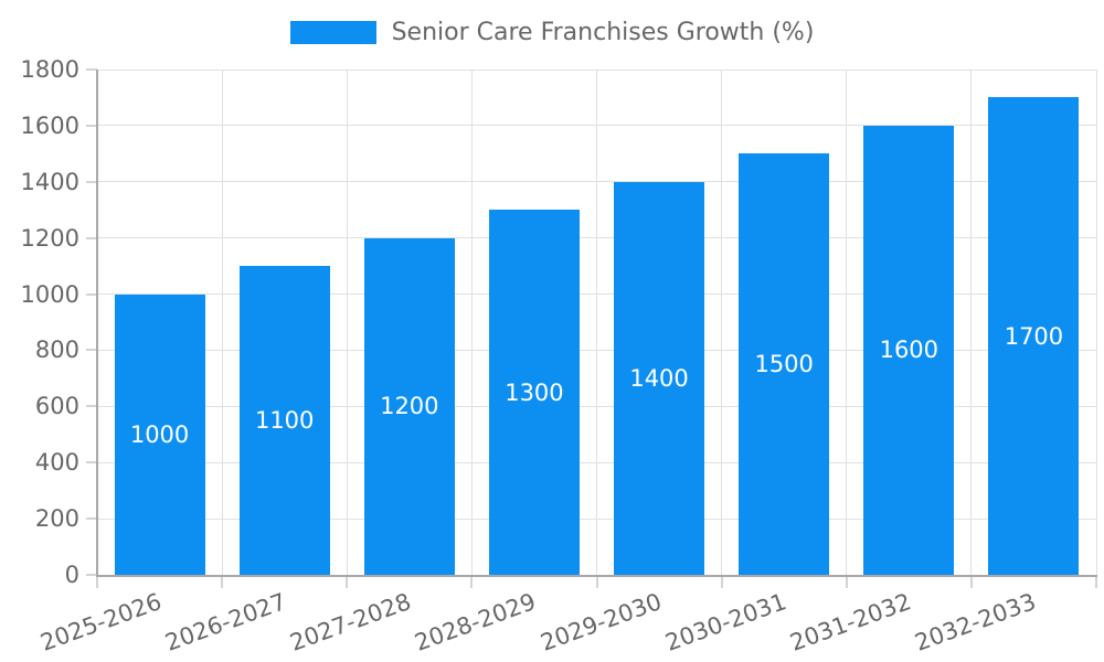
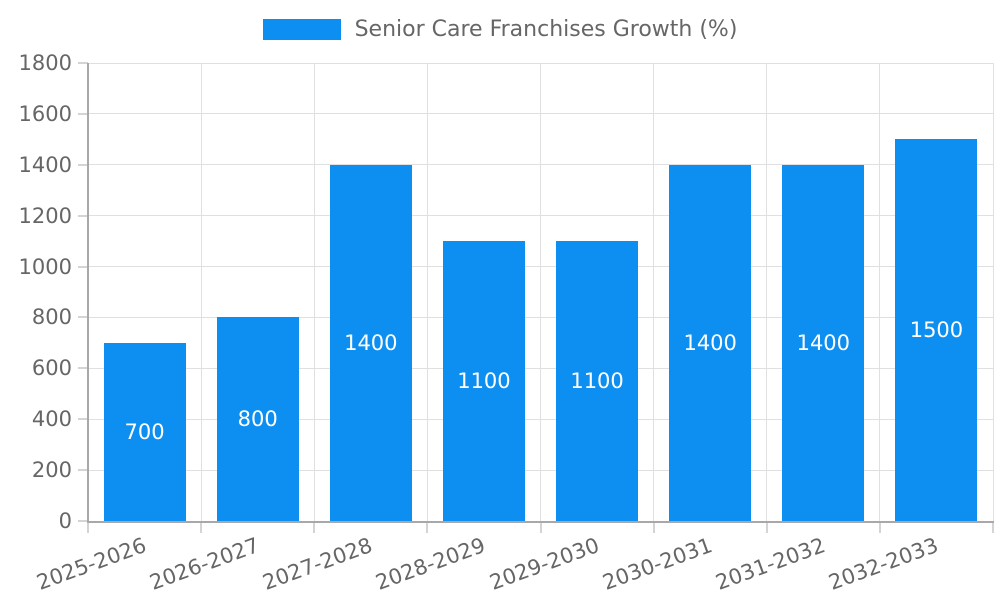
2025-2026: 1000 -> 700
2026-2027: 1100 -> 800
2027-2028: 1200 -> 1400
2028-2029: 1300 -> 1100
2029-2030: 1400 -> 1100
2030-2031: 1500 -> 1400
2031-2032: 1600 -> 1400
2032-2033: 1700 -> 1500
